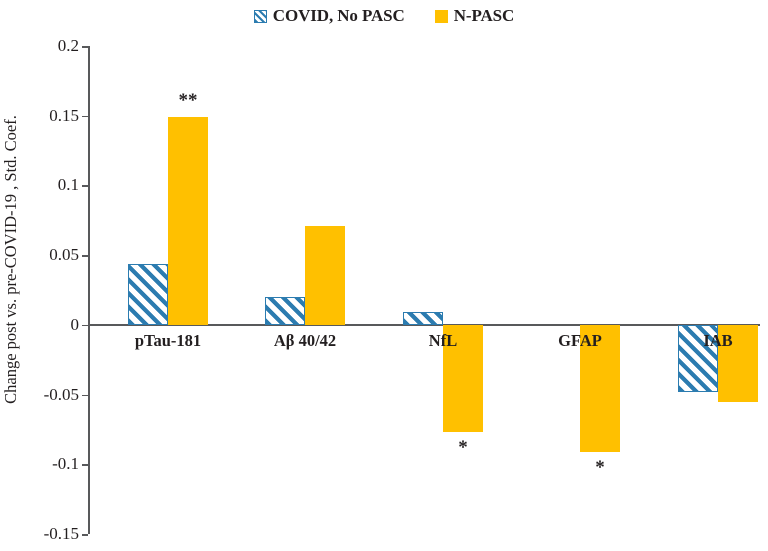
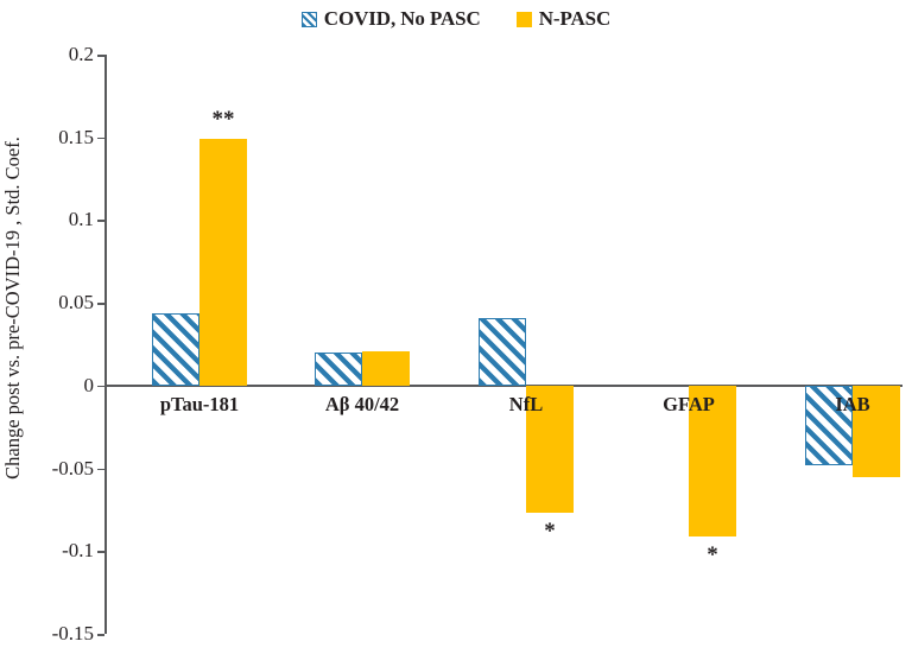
N-PASC/Aβ 40/42: 0.071 -> 0.021
COVID, No PASC/NfL: 0.009 -> 0.041
